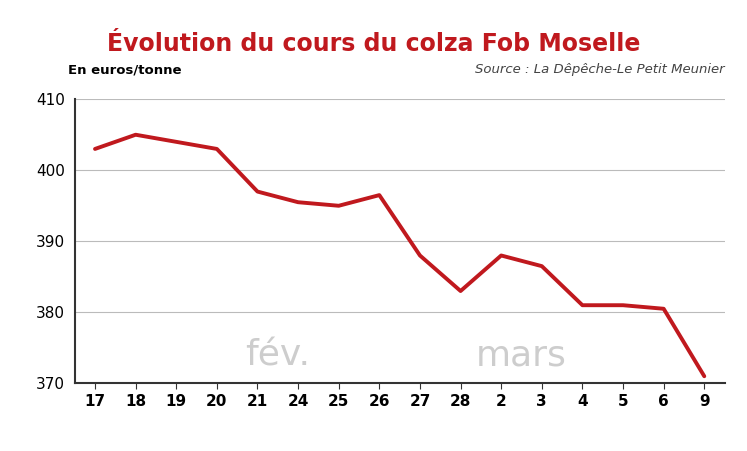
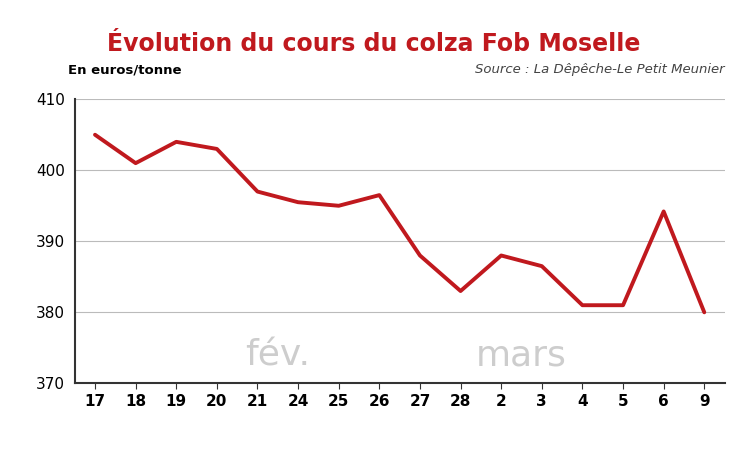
17: 403.0 -> 405.0
18: 405.0 -> 401.0
6: 380.5 -> 394.2
9: 371.0 -> 380.0
